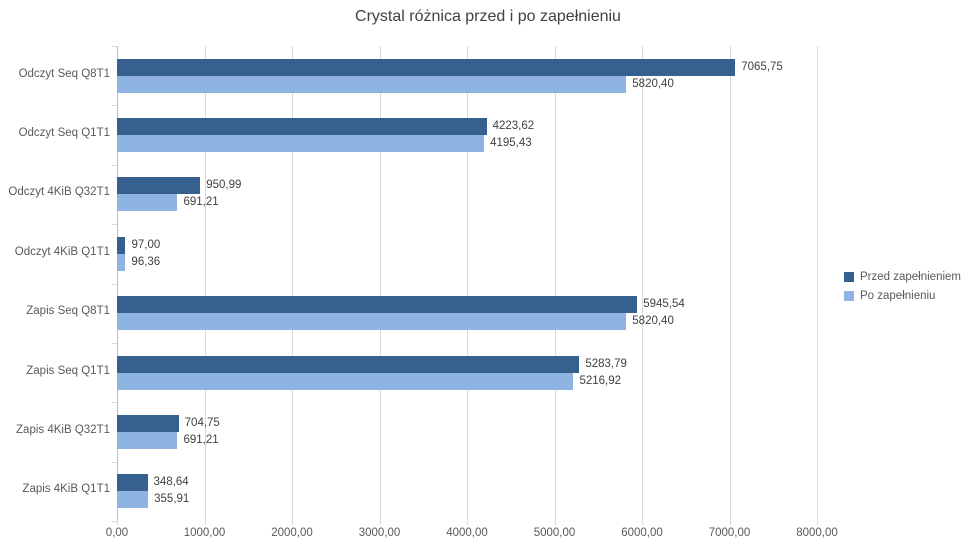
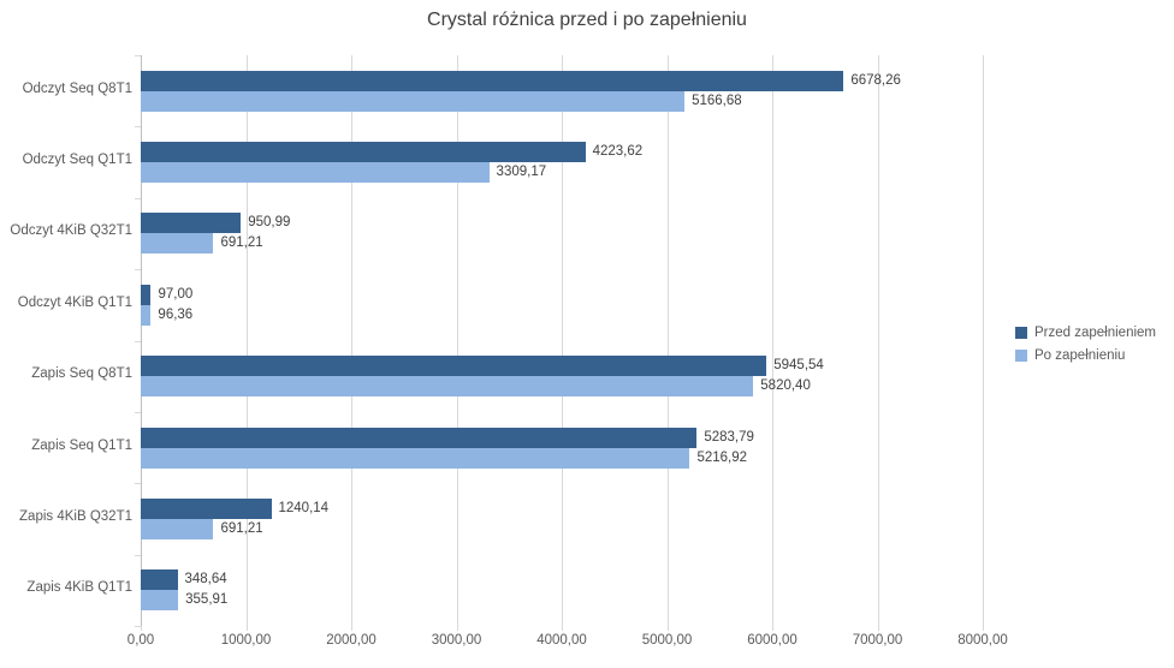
Przed zapełnieniem/Odczyt Seq Q8T1: 7065,75 -> 6678,26
Po zapełnieniu/Odczyt Seq Q8T1: 5820,40 -> 5166,68
Po zapełnieniu/Odczyt Seq Q1T1: 4195,43 -> 3309,17
Przed zapełnieniem/Zapis 4KiB Q32T1: 704,75 -> 1240,14
